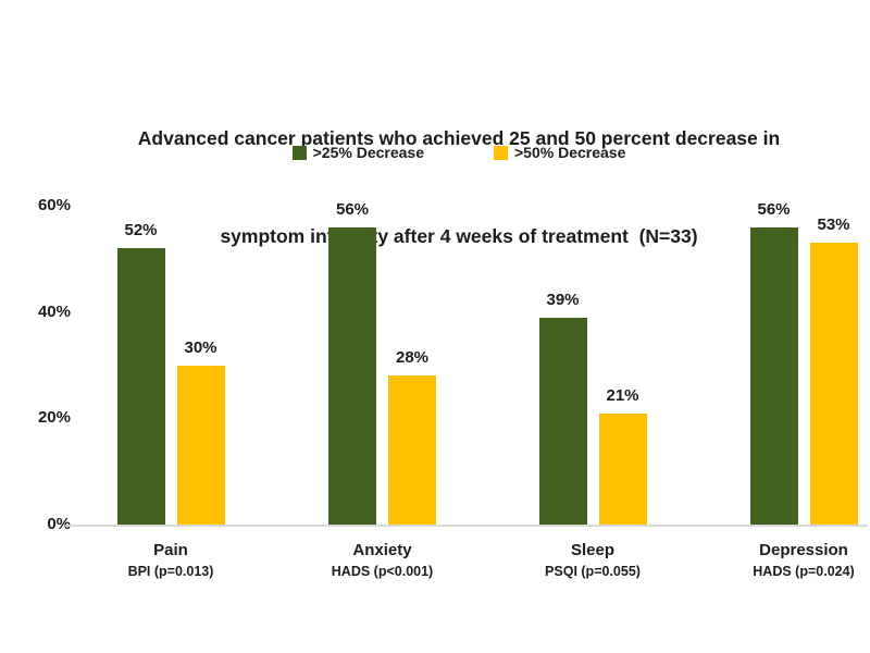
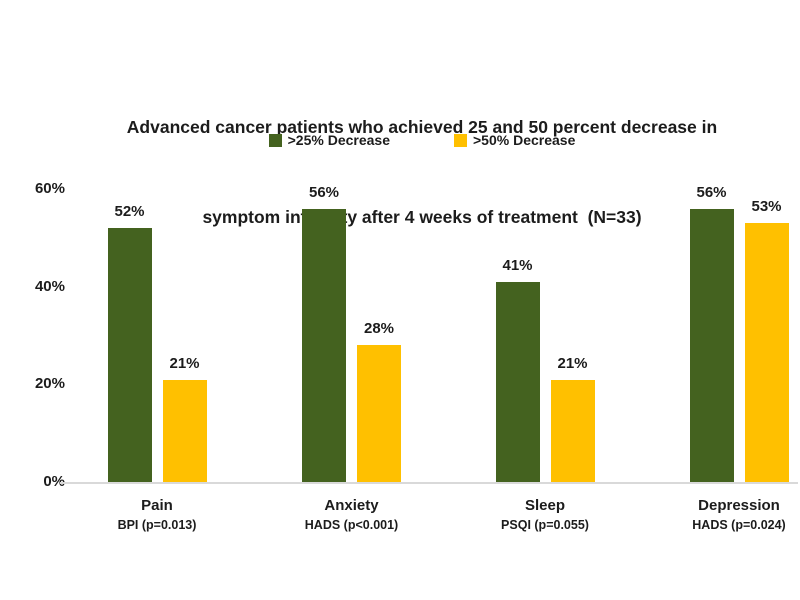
>50% Decrease/Pain: 30% -> 21%
>25% Decrease/Sleep: 39% -> 41%
